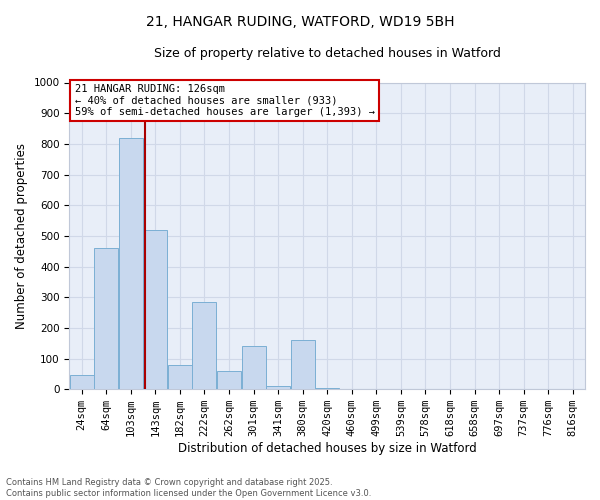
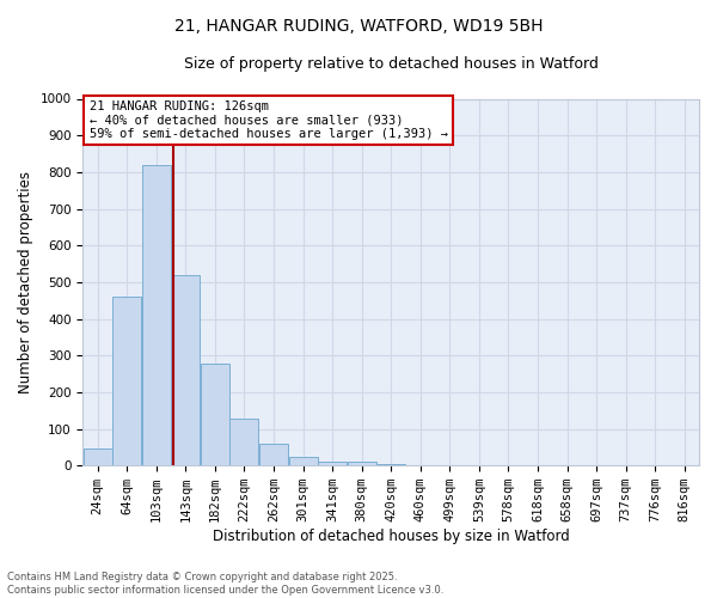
182sqm: 80 -> 278
222sqm: 285 -> 128
301sqm: 140 -> 22
380sqm: 160 -> 12
